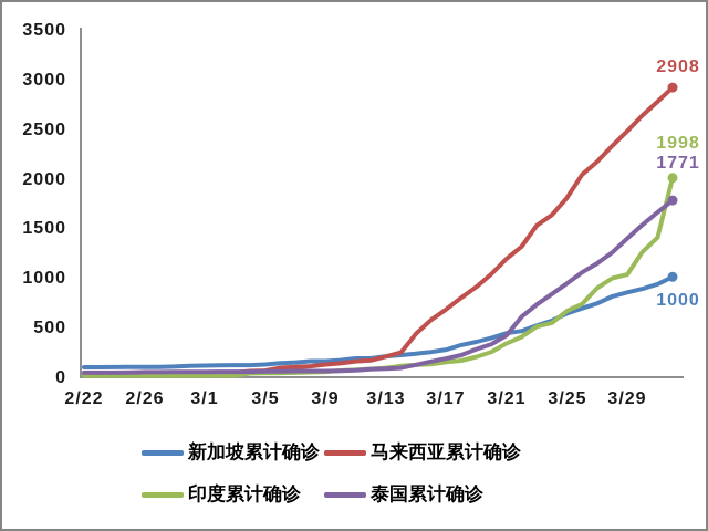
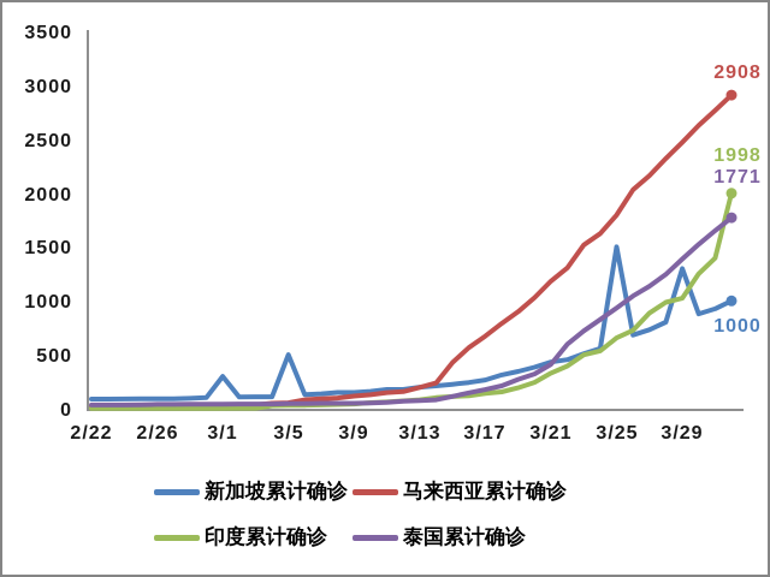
新加坡累计确诊/3/1: 100 -> 300
新加坡累计确诊/3/5: 100 -> 500
新加坡累计确诊/3/25: 600 -> 1500
新加坡累计确诊/3/29: 800 -> 1300
